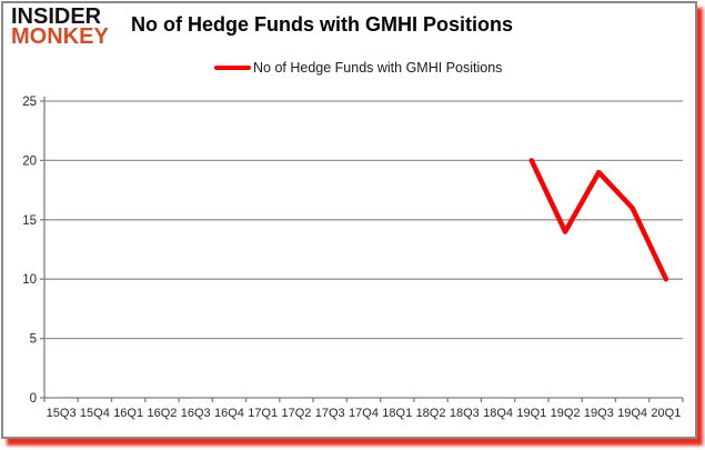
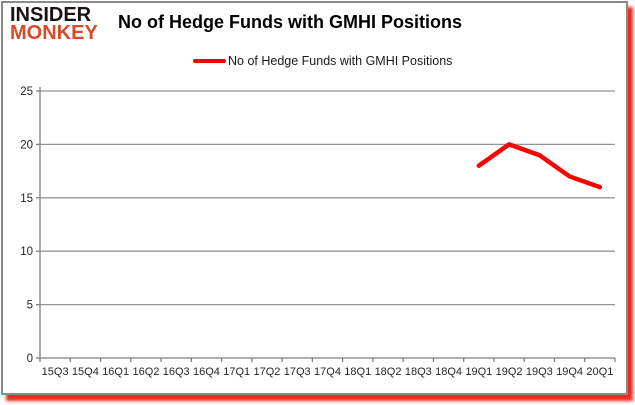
19Q1: 20 -> 18
19Q2: 14 -> 20
19Q4: 16 -> 17
20Q1: 10 -> 16
